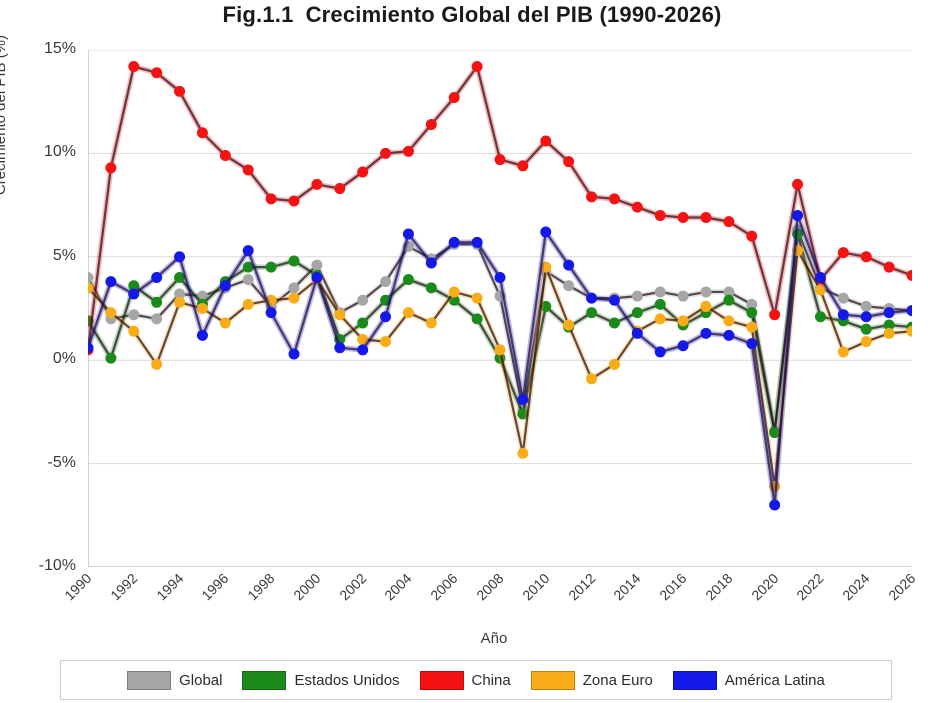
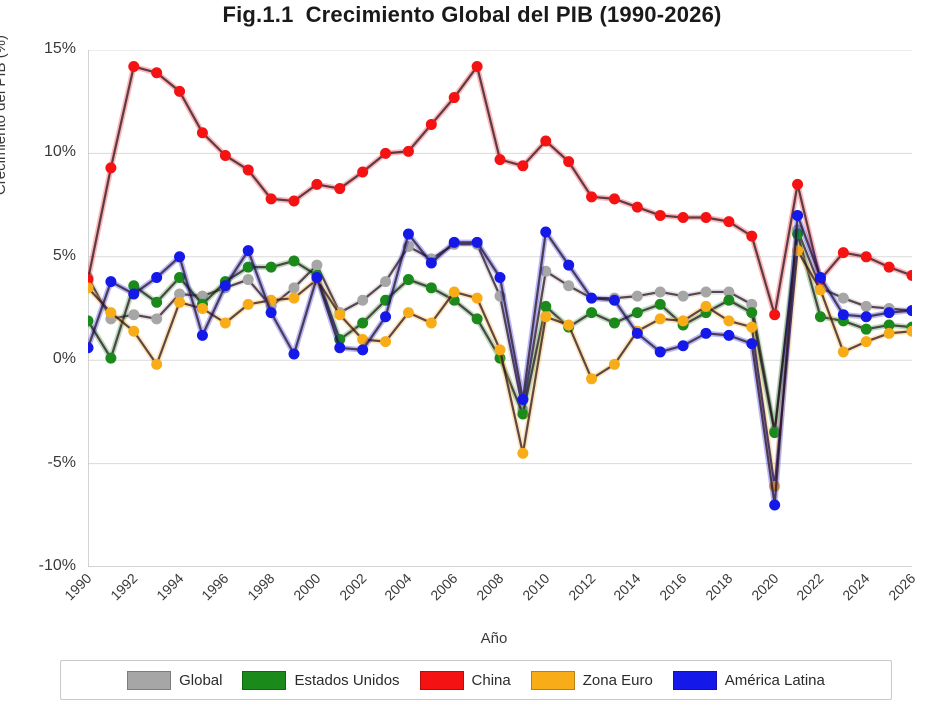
China/1990: 0.5% -> 3.9%
Zona Euro/2010: 4.5% -> 2.1%
